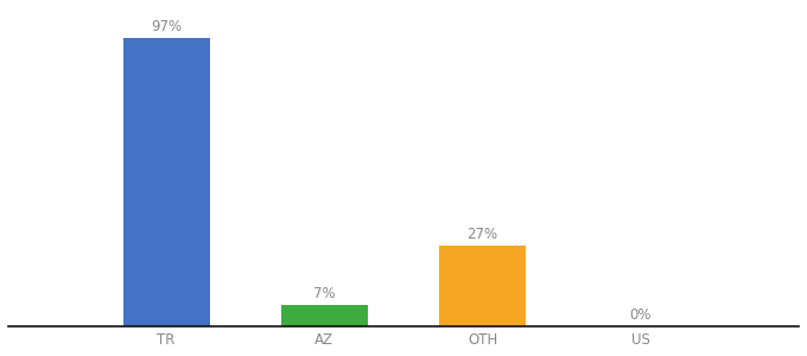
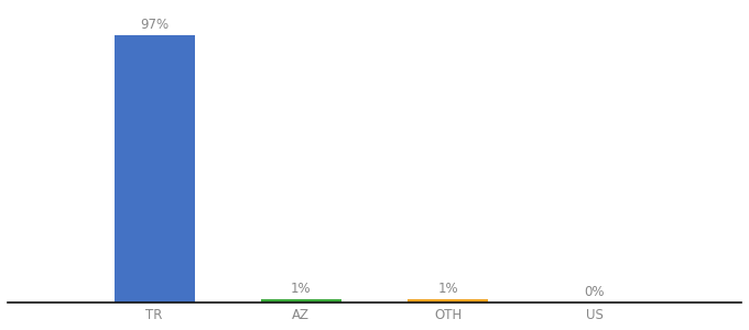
AZ: 7% -> 1%
OTH: 27% -> 1%
